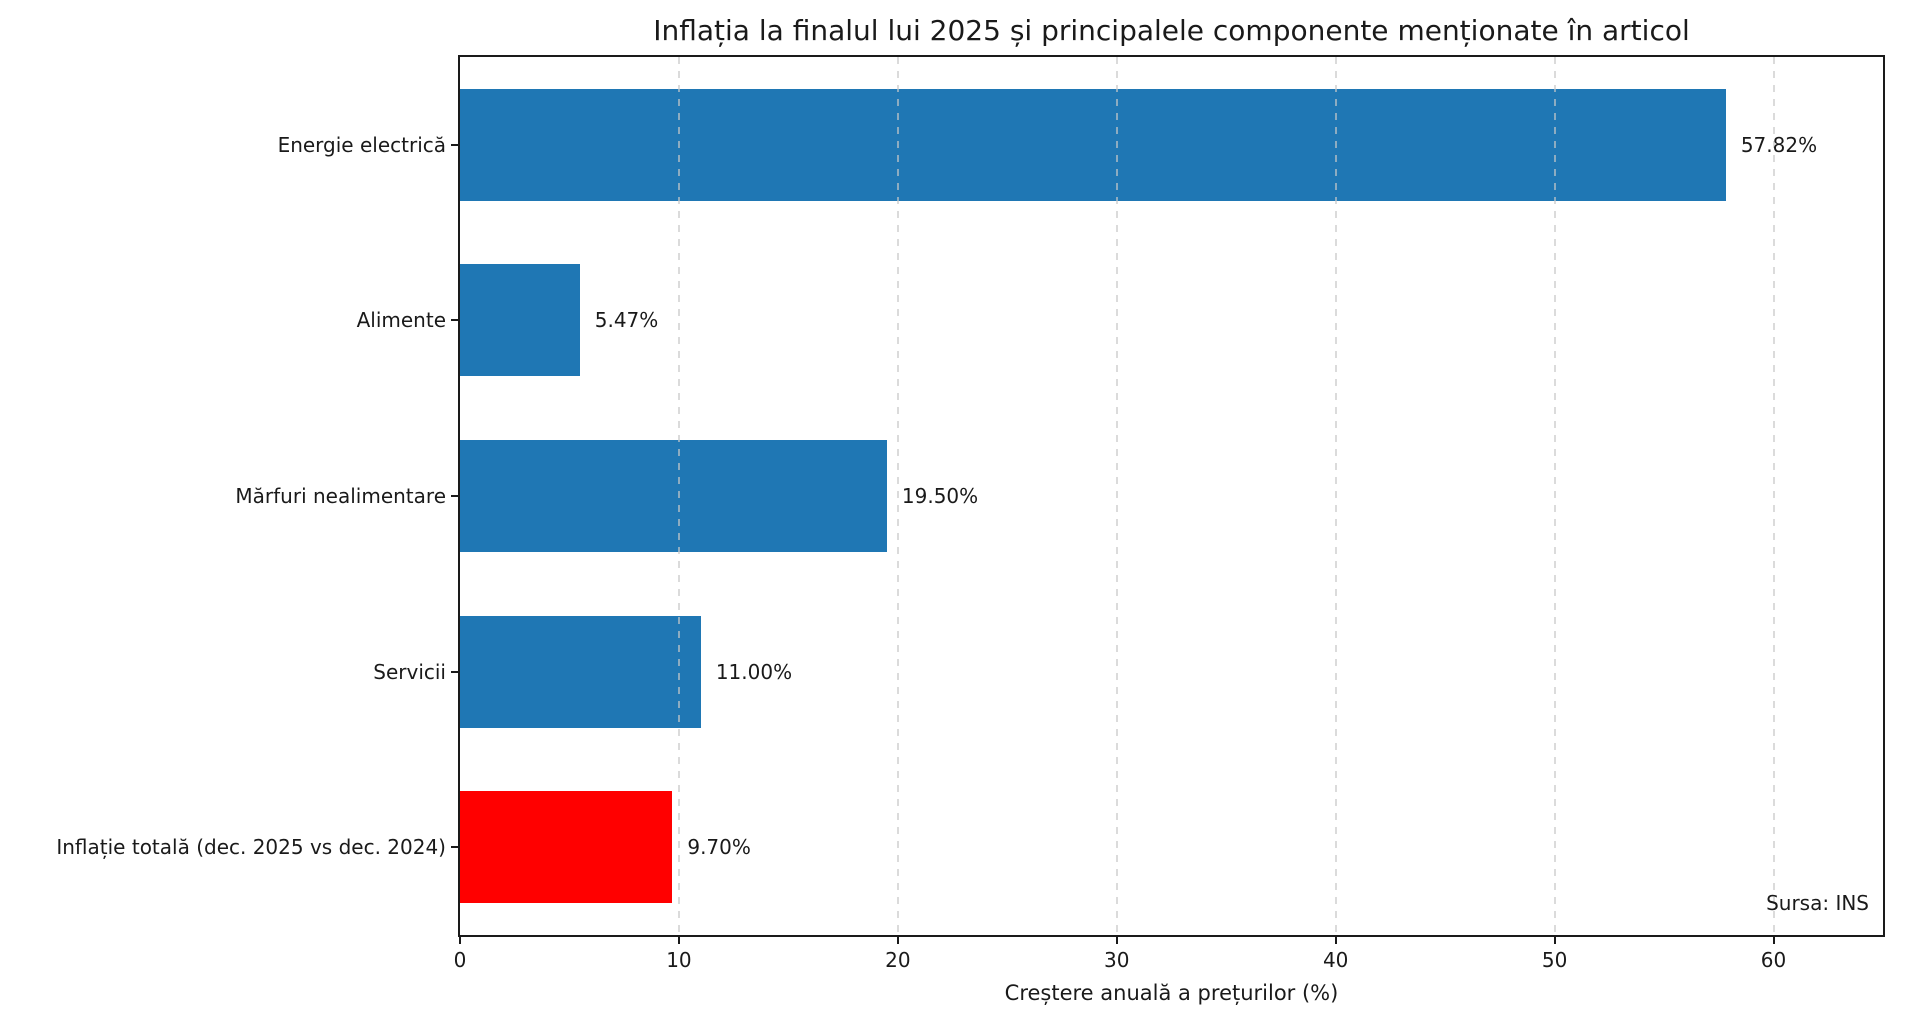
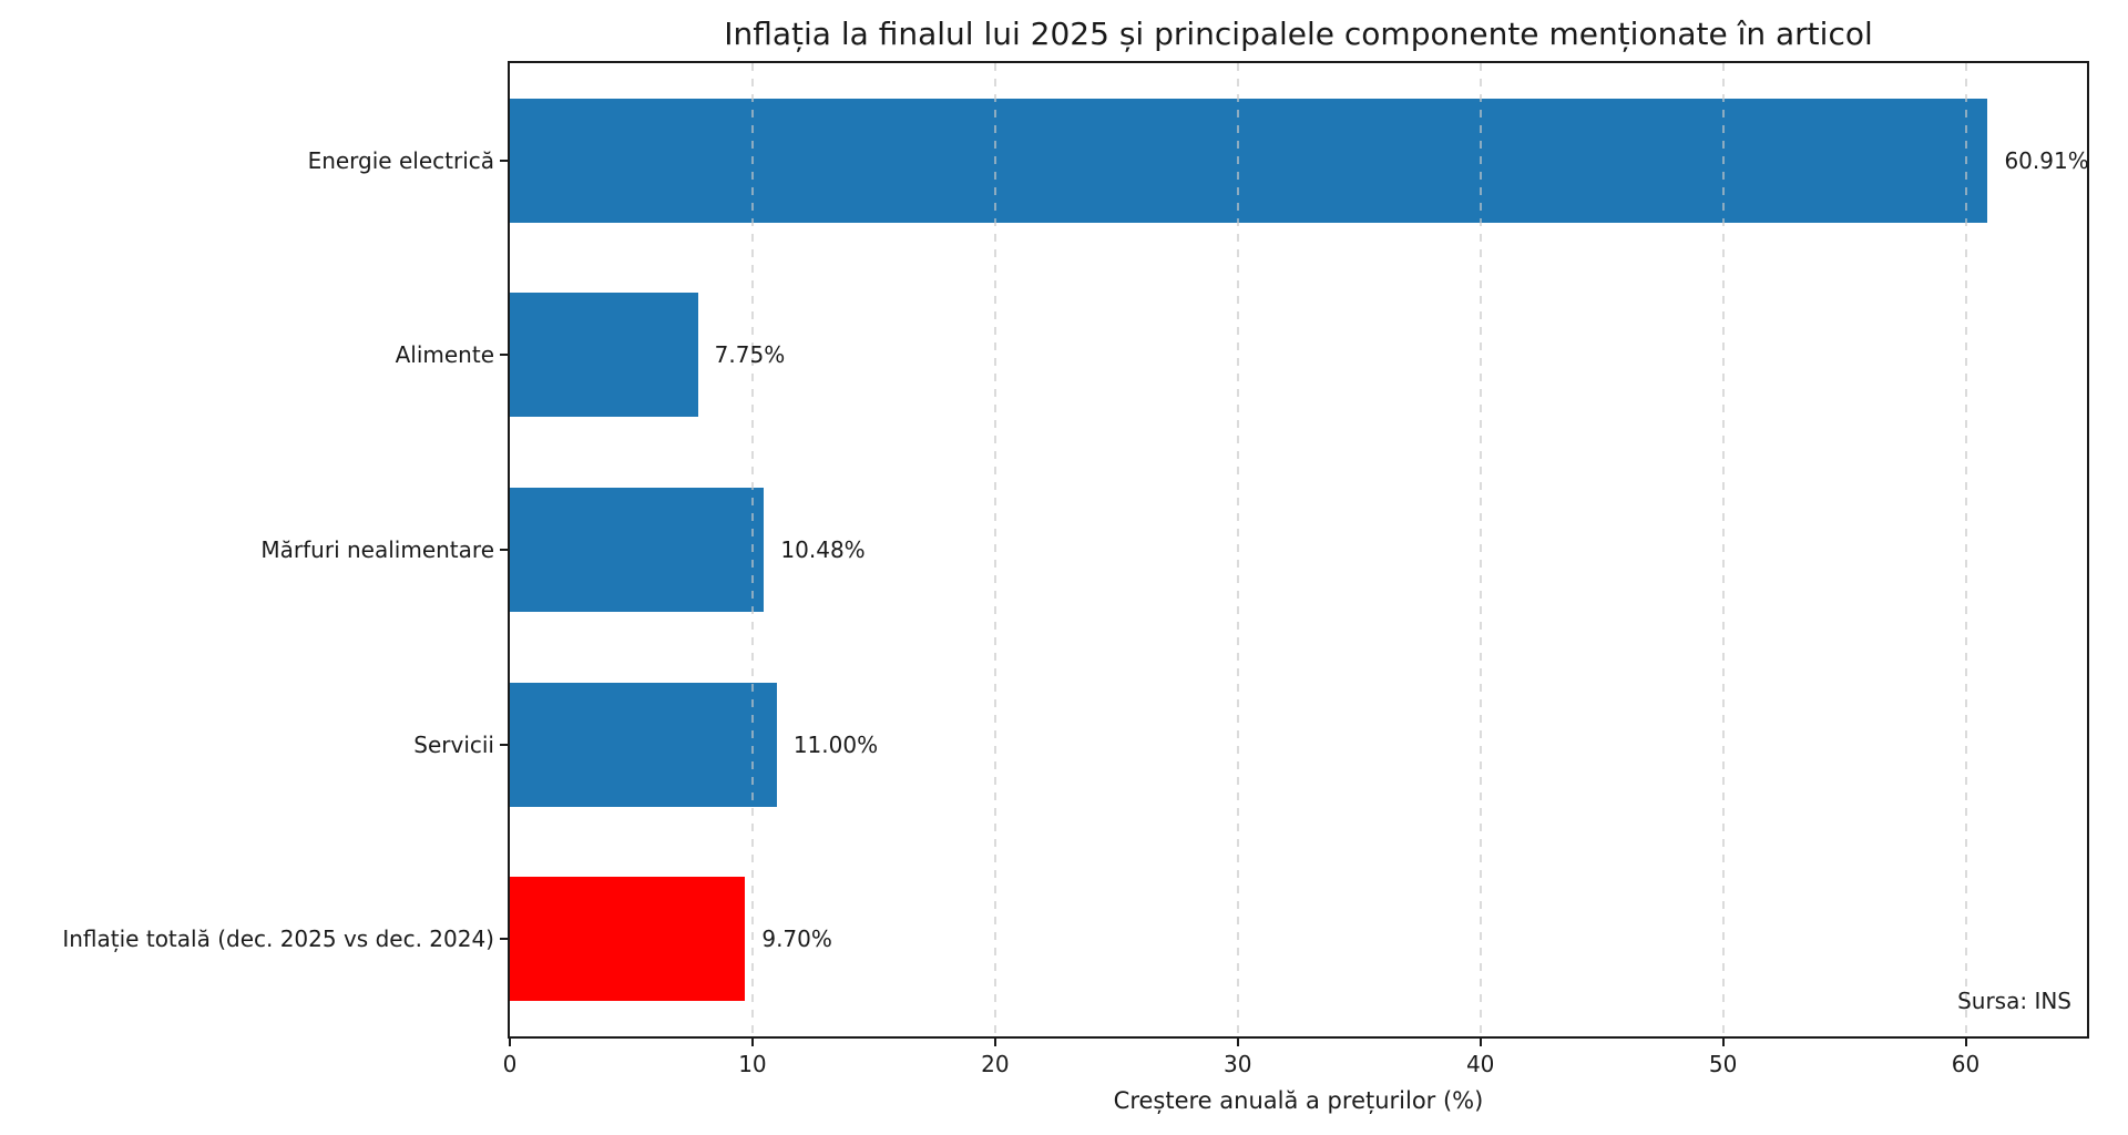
Energie electrică: 57.82% -> 60.91%
Alimente: 5.47% -> 7.75%
Mărfuri nealimentare: 19.50% -> 10.48%
